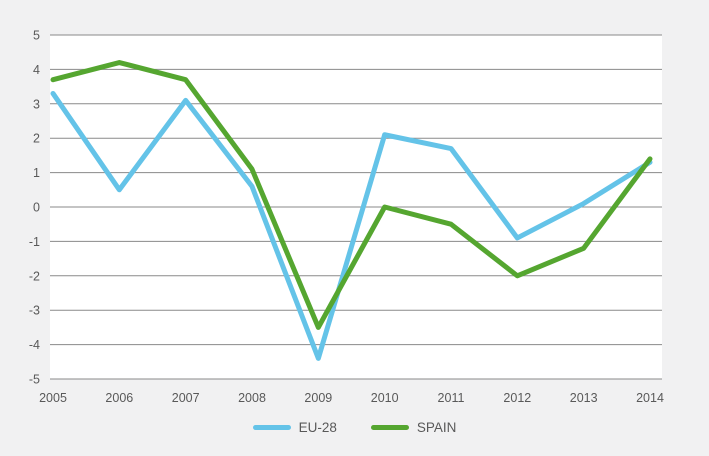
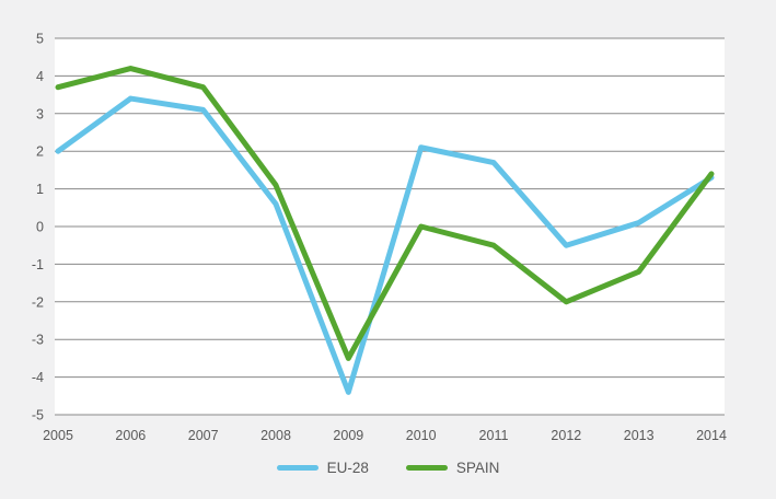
EU-28/2005: 3.3 -> 2.0
EU-28/2006: 0.5 -> 3.4
EU-28/2012: -0.9 -> -0.5
